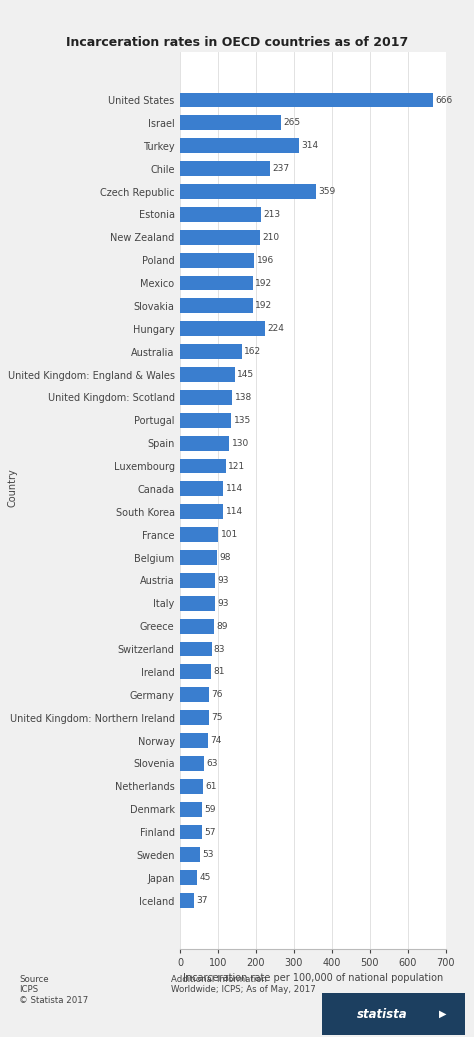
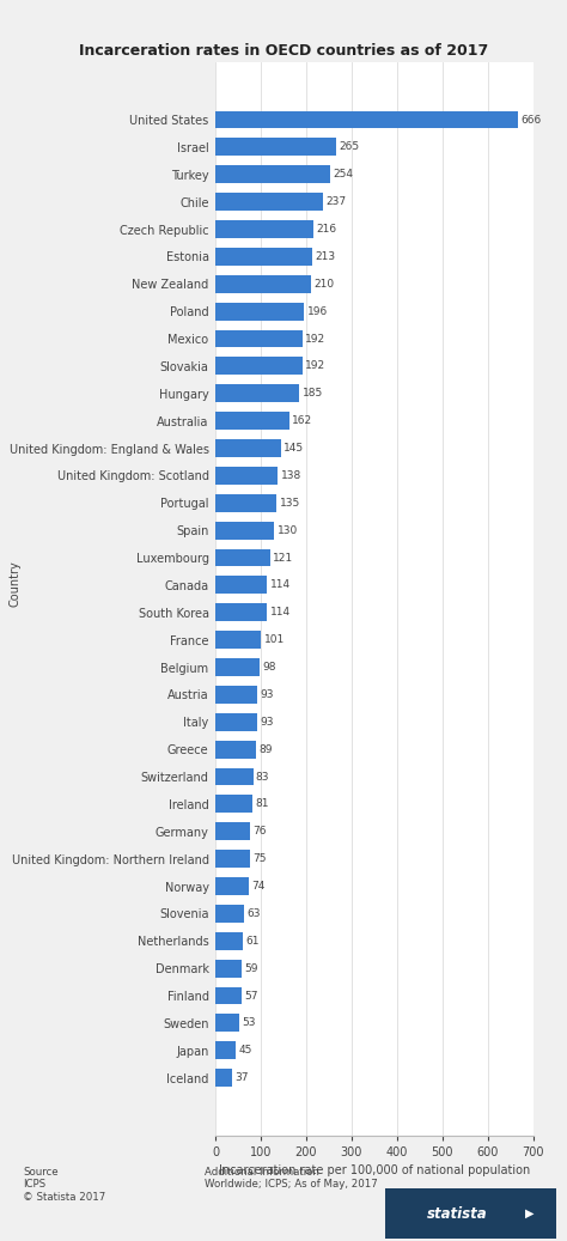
Turkey: 314 -> 254
Czech Republic: 359 -> 216
Hungary: 224 -> 185
